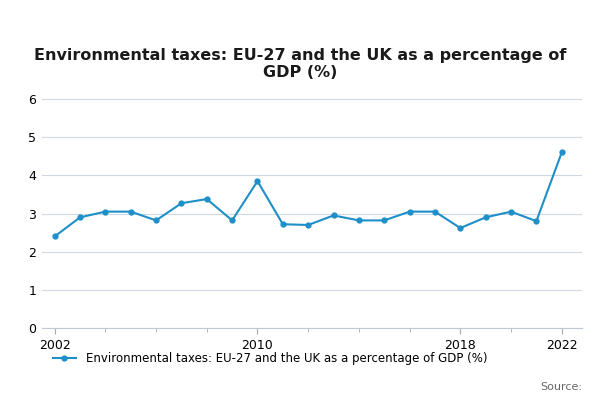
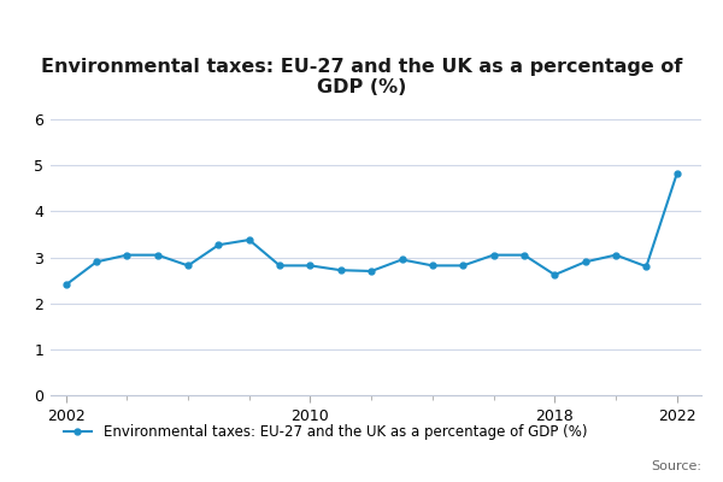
2010: 3.85 -> 2.82
2022: 4.60 -> 4.82
